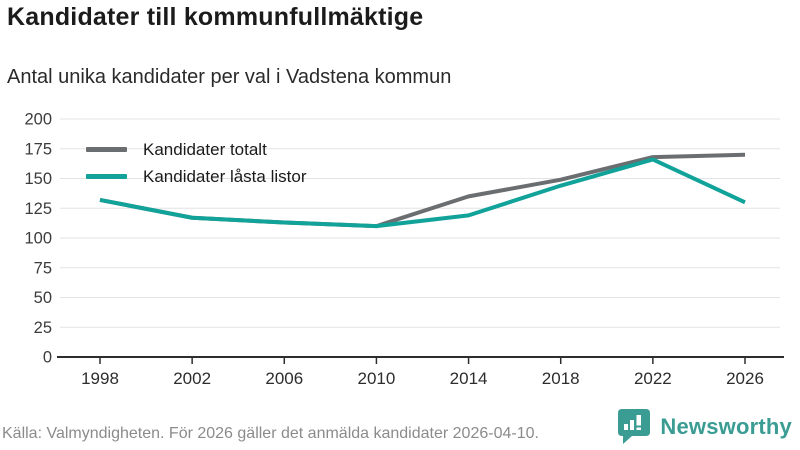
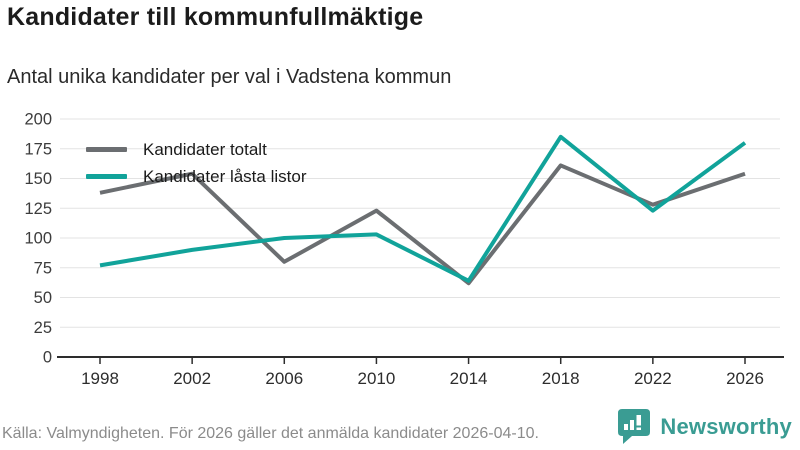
Kandidater totalt/1998: 132 -> 138
Kandidater låsta listor/1998: 132 -> 77
Kandidater totalt/2002: 117 -> 154
Kandidater låsta listor/2002: 117 -> 90
Kandidater totalt/2006: 113 -> 80
Kandidater låsta listor/2006: 113 -> 100
Kandidater totalt/2010: 110 -> 123
Kandidater låsta listor/2010: 110 -> 103
Kandidater totalt/2014: 135 -> 62
Kandidater låsta listor/2014: 119 -> 64
Kandidater totalt/2018: 149 -> 161
Kandidater låsta listor/2018: 144 -> 185
Kandidater totalt/2022: 168 -> 128
Kandidater låsta listor/2022: 166 -> 123
Kandidater totalt/2026: 170 -> 154
Kandidater låsta listor/2026: 130 -> 180
